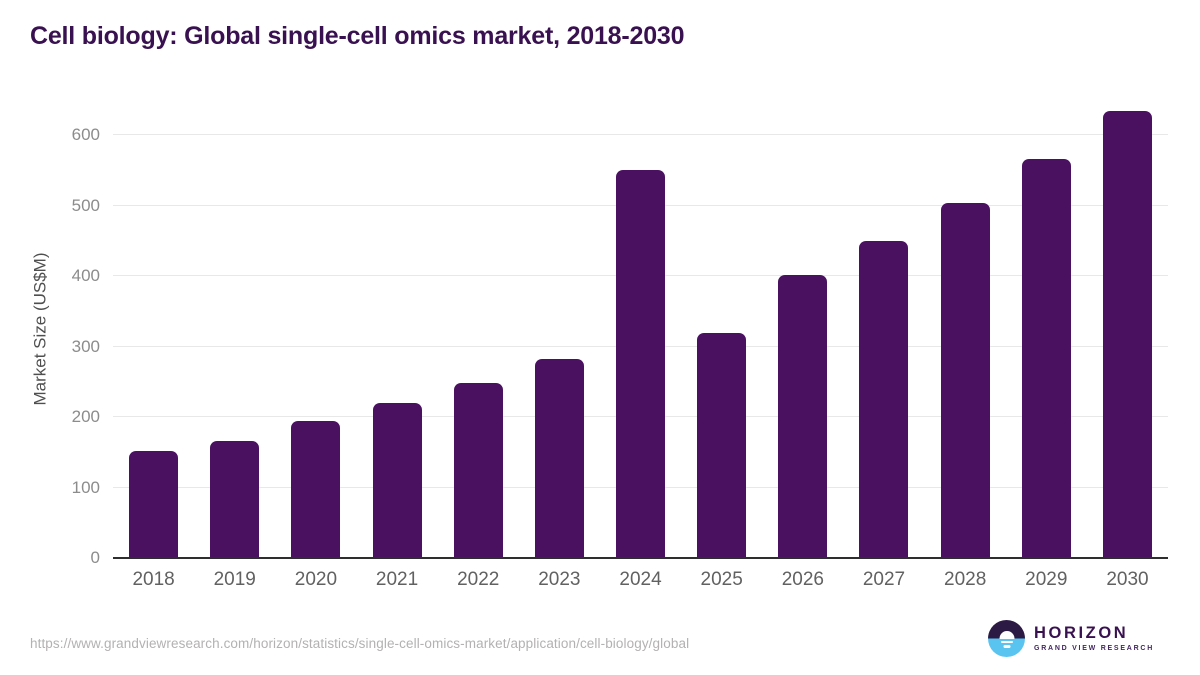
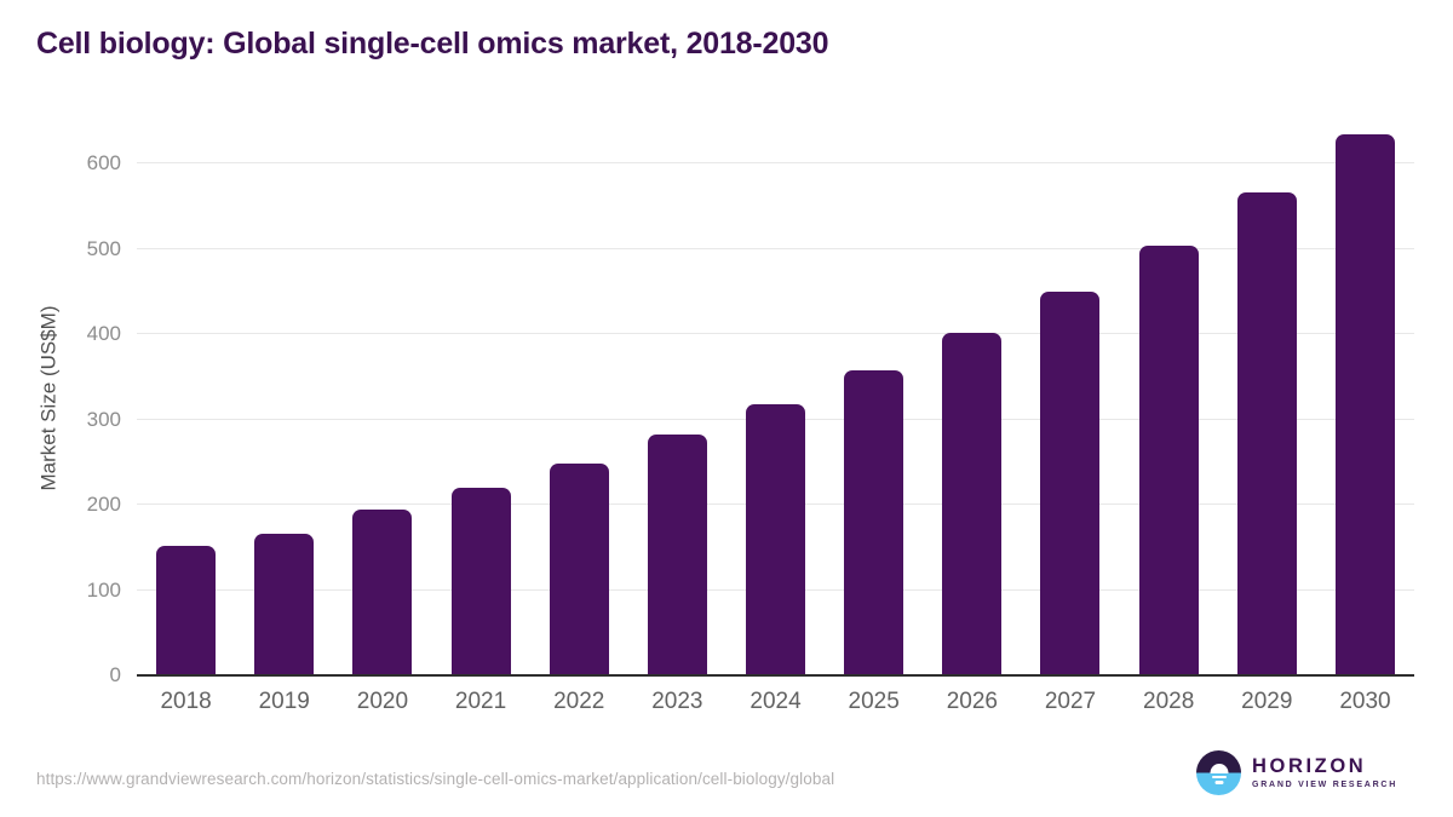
2024: 550 -> 320
2025: 320 -> 360
